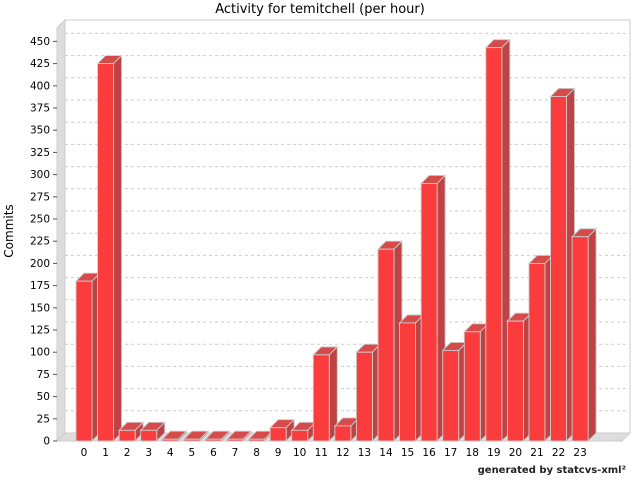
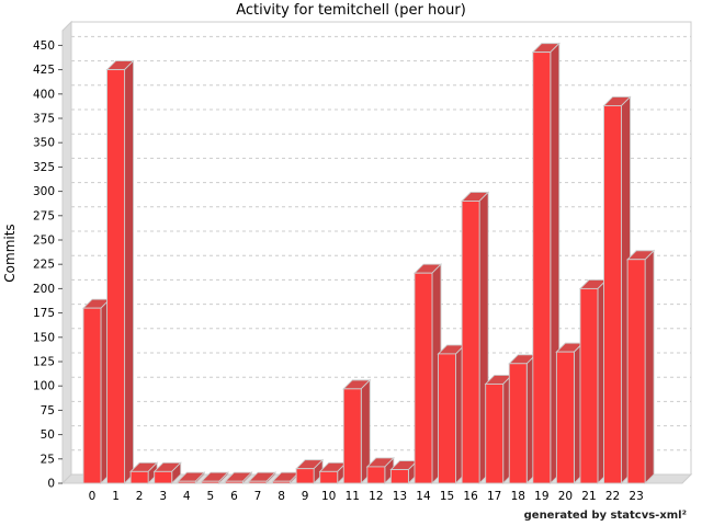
13: 100 -> 10
